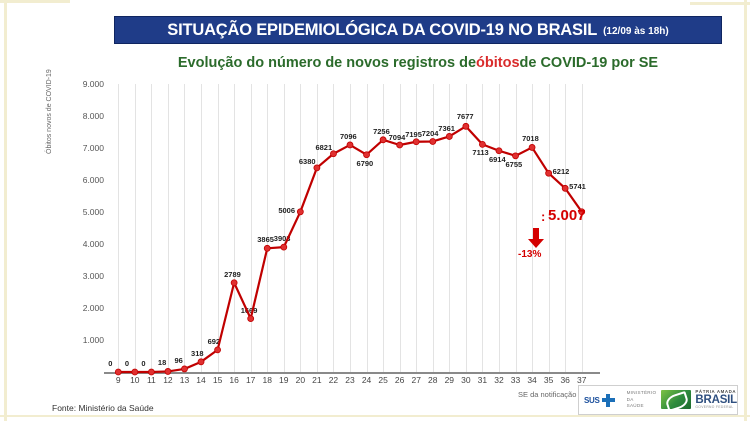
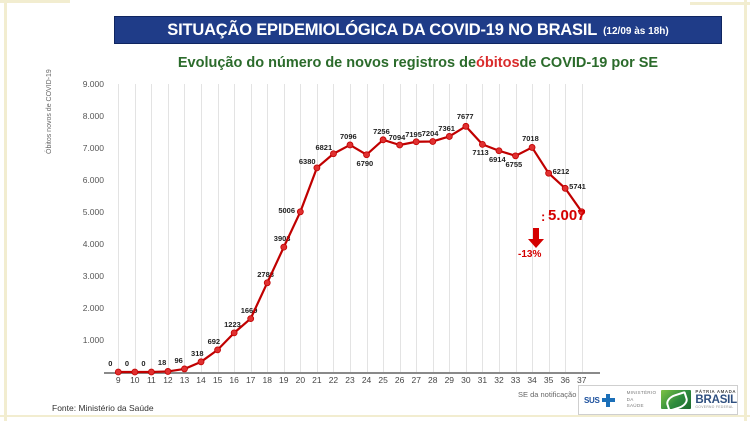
16: 2789 -> 1223
18: 3865 -> 2788
